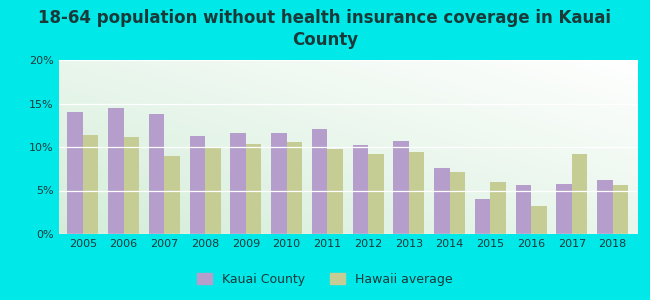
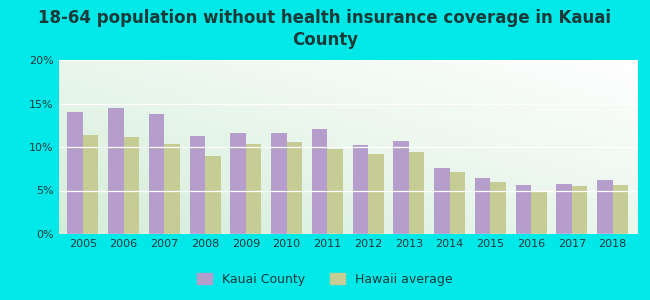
Hawaii average/2007: 9.0% -> 10.3%
Hawaii average/2008: 10.0% -> 9.0%
Kauai County/2015: 4.0% -> 6.4%
Hawaii average/2016: 3.2% -> 4.9%
Hawaii average/2017: 9.2% -> 5.5%
